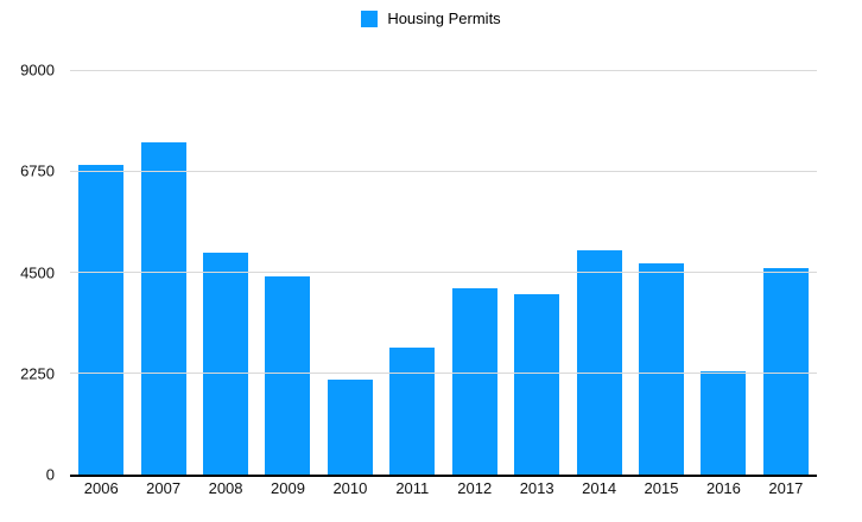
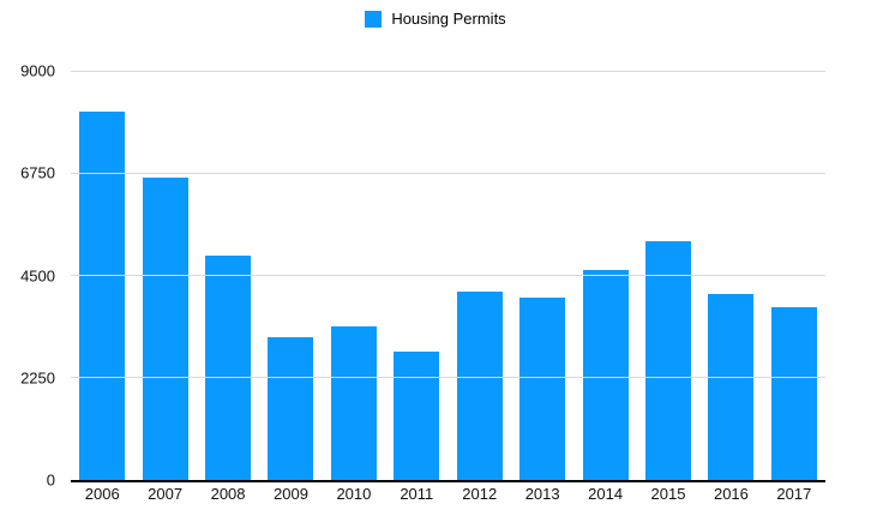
2006: 6900 -> 8100
2007: 7400 -> 6600
2009: 4400 -> 3100
2010: 2100 -> 3400
2014: 5000 -> 4600
2015: 4700 -> 5200
2016: 2300 -> 4100
2017: 4600 -> 3800
